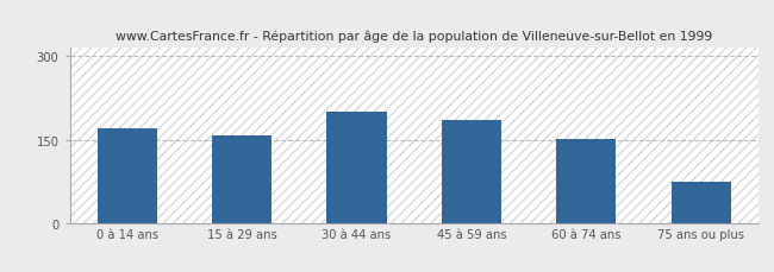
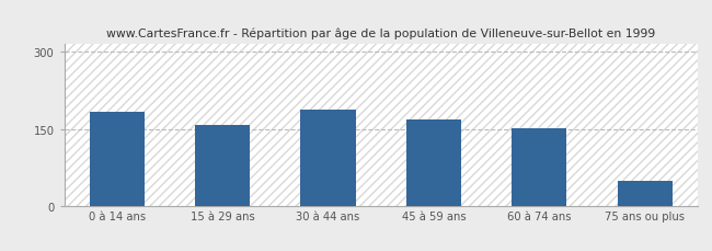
0 à 14 ans: 170 -> 183
30 à 44 ans: 200 -> 188
45 à 59 ans: 185 -> 168
75 ans ou plus: 75 -> 48
